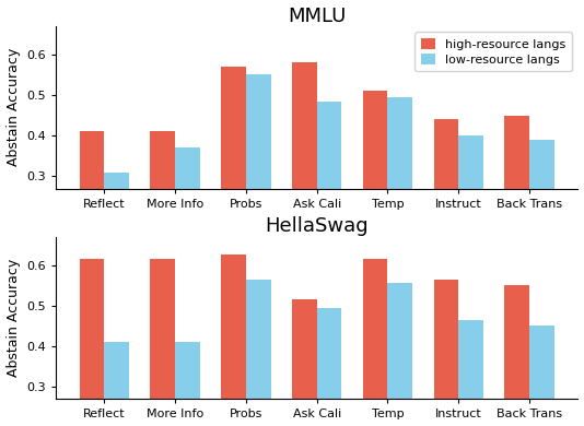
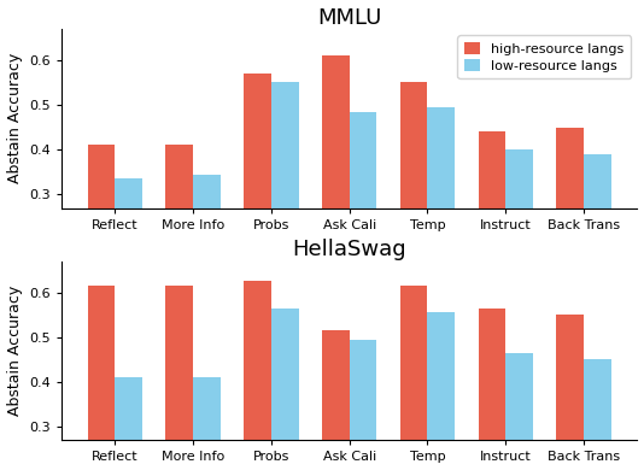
MMLU/low-resource langs/Reflect: 0.310 -> 0.335
MMLU/low-resource langs/More Info: 0.370 -> 0.345
MMLU/high-resource langs/Ask Cali: 0.58 -> 0.61
MMLU/high-resource langs/Temp: 0.51 -> 0.55
